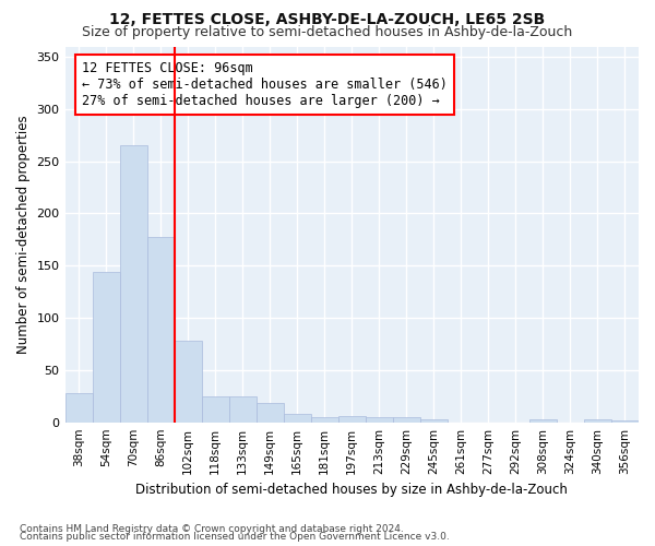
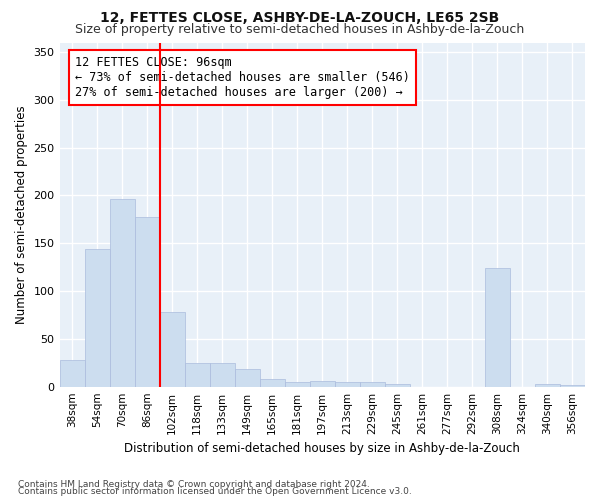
70sqm: 265 -> 196
308sqm: 3 -> 124
